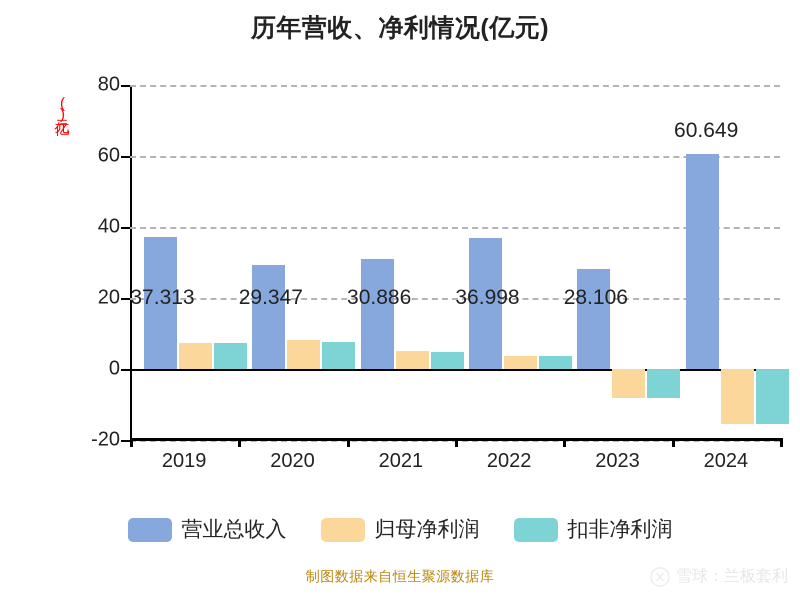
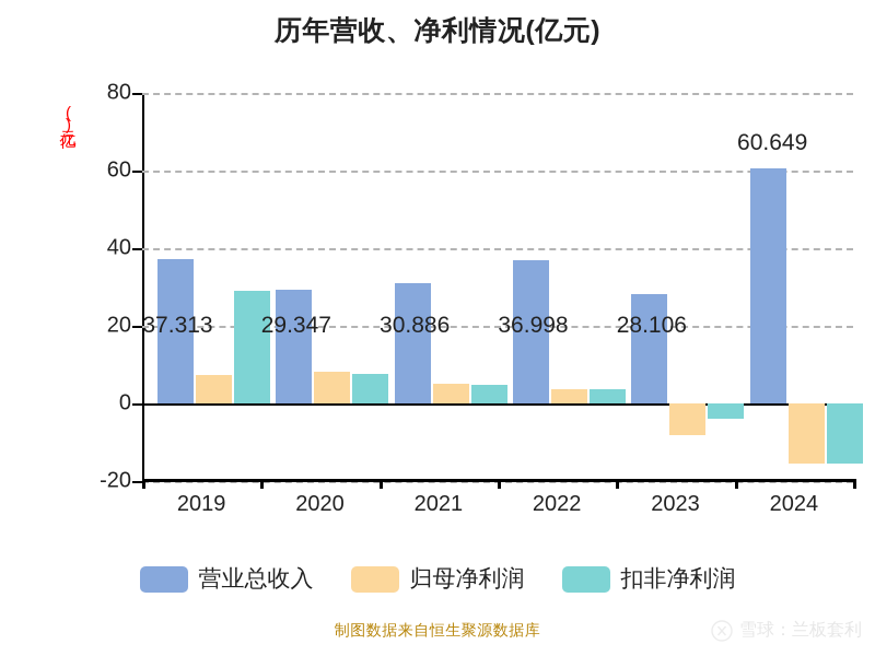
扣非净利润/2019: 7 -> 29
扣非净利润/2023: -8 -> -4
